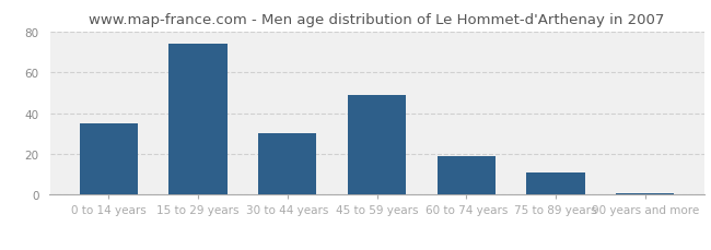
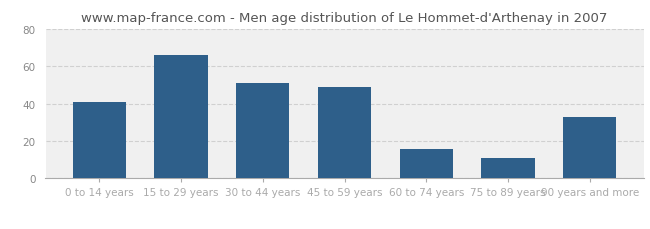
0 to 14 years: 35 -> 41
15 to 29 years: 74 -> 66
30 to 44 years: 30 -> 51
60 to 74 years: 19 -> 16
90 years and more: 1 -> 33
